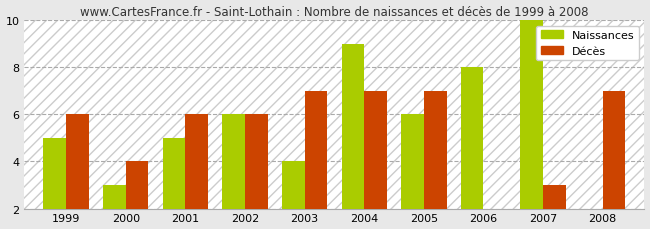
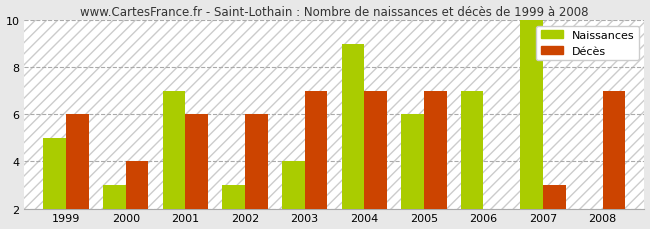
Naissances/2001: 5 -> 7
Naissances/2002: 6 -> 3
Naissances/2006: 8 -> 7
